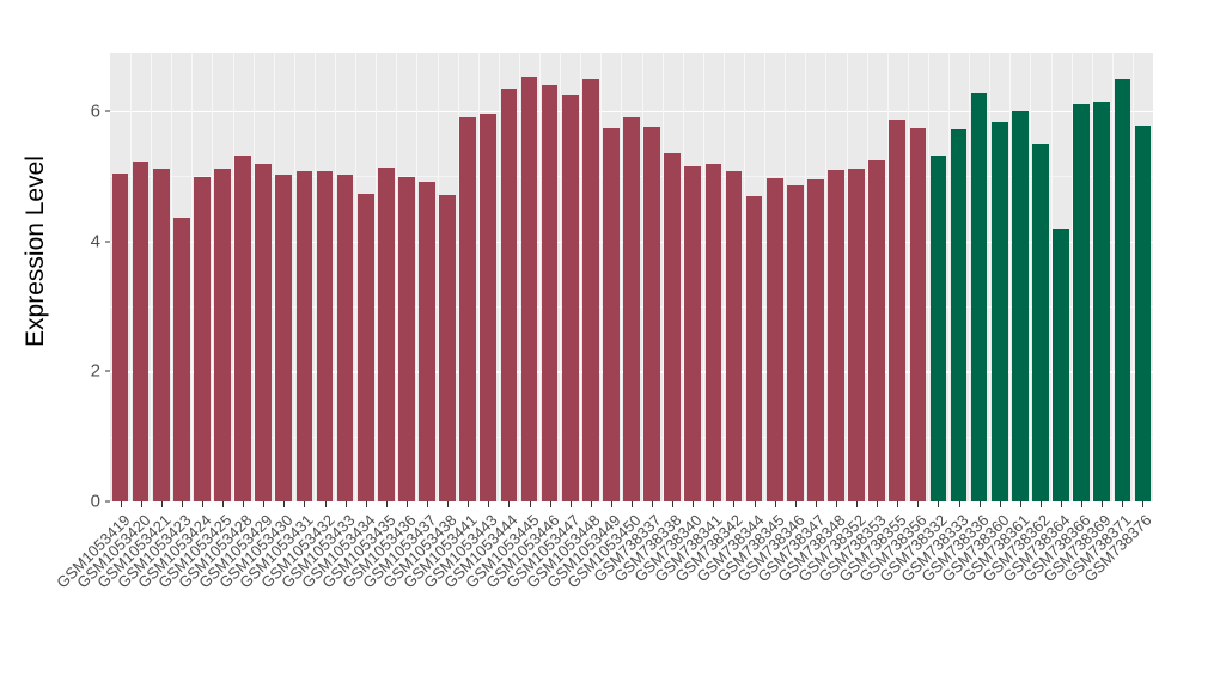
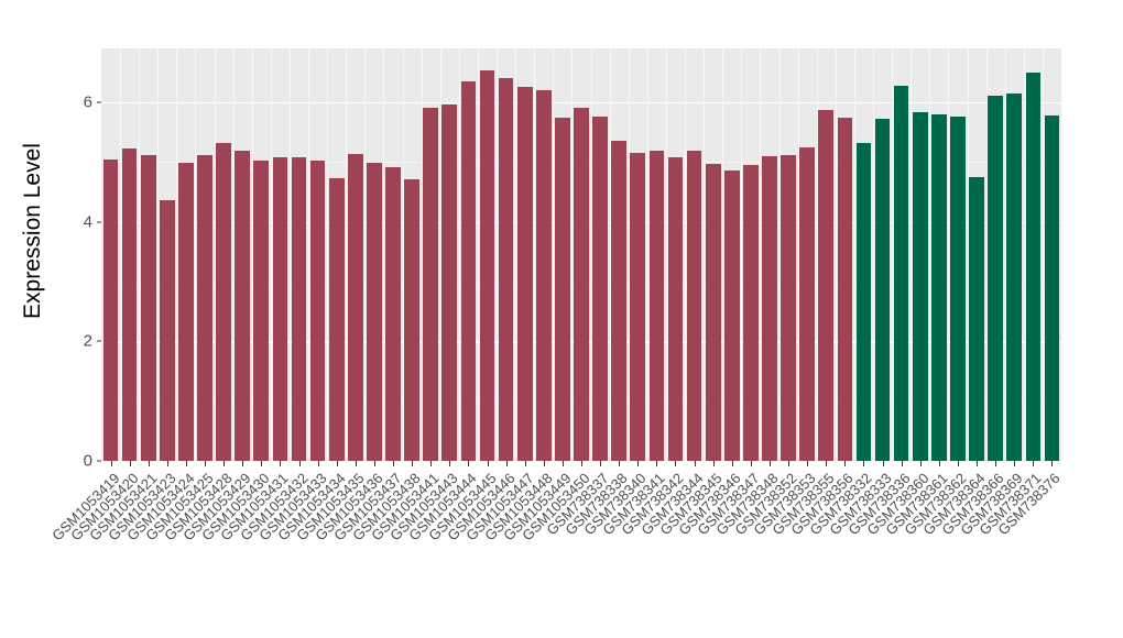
GSM1053448: 6.5 -> 6.2
GSM738344: 4.7 -> 5.2
GSM738361: 6.0 -> 5.8
GSM738362: 5.5 -> 5.8
GSM738364: 4.2 -> 4.7
